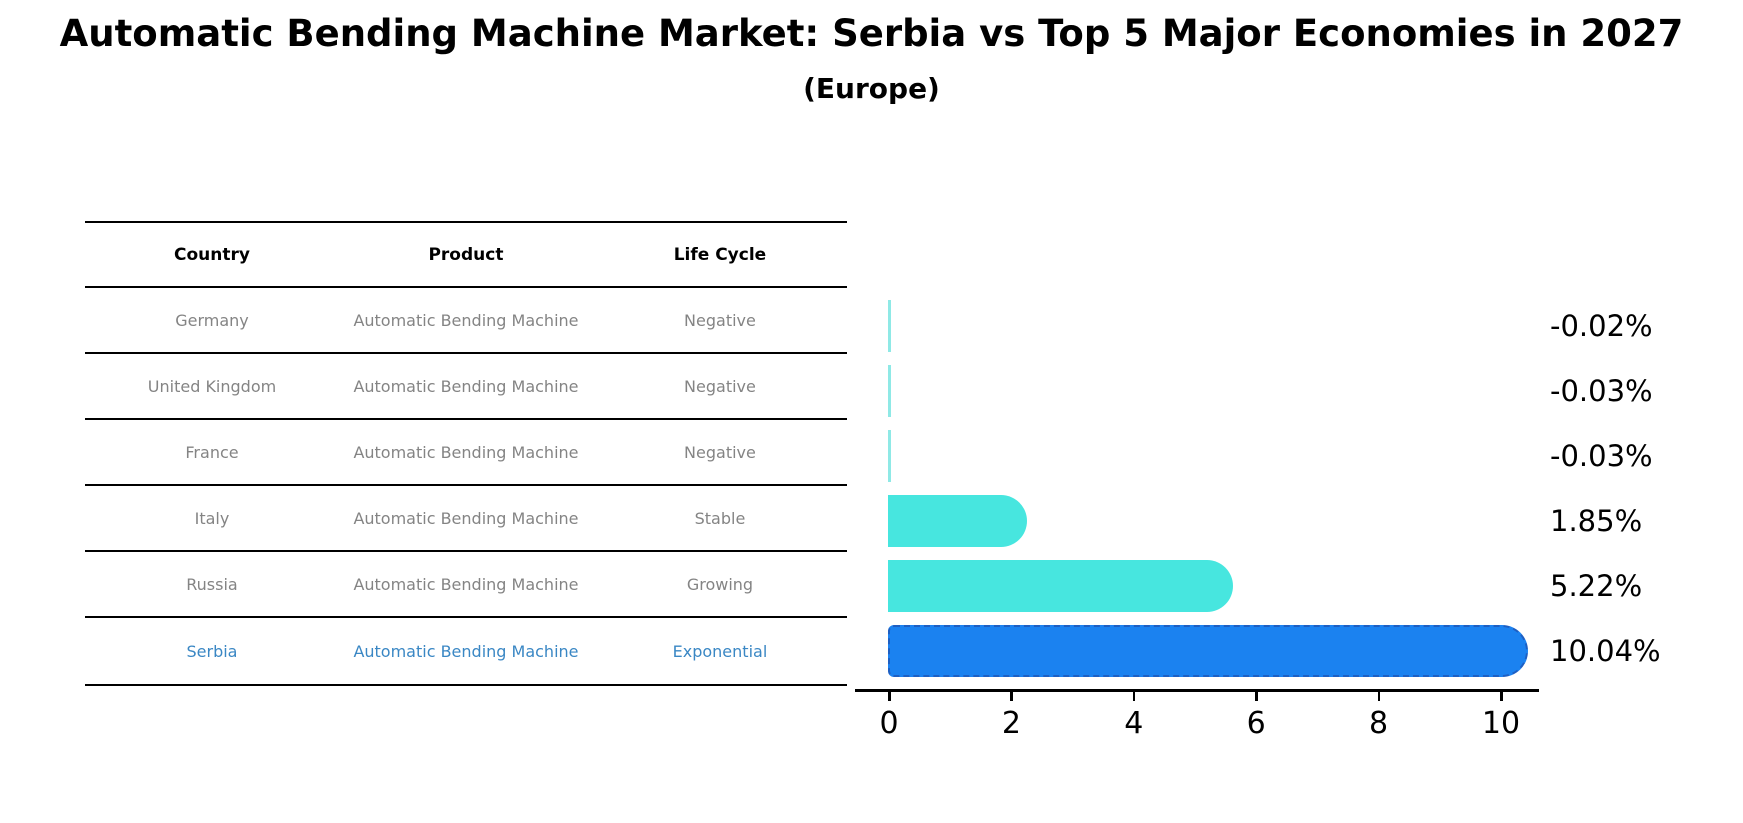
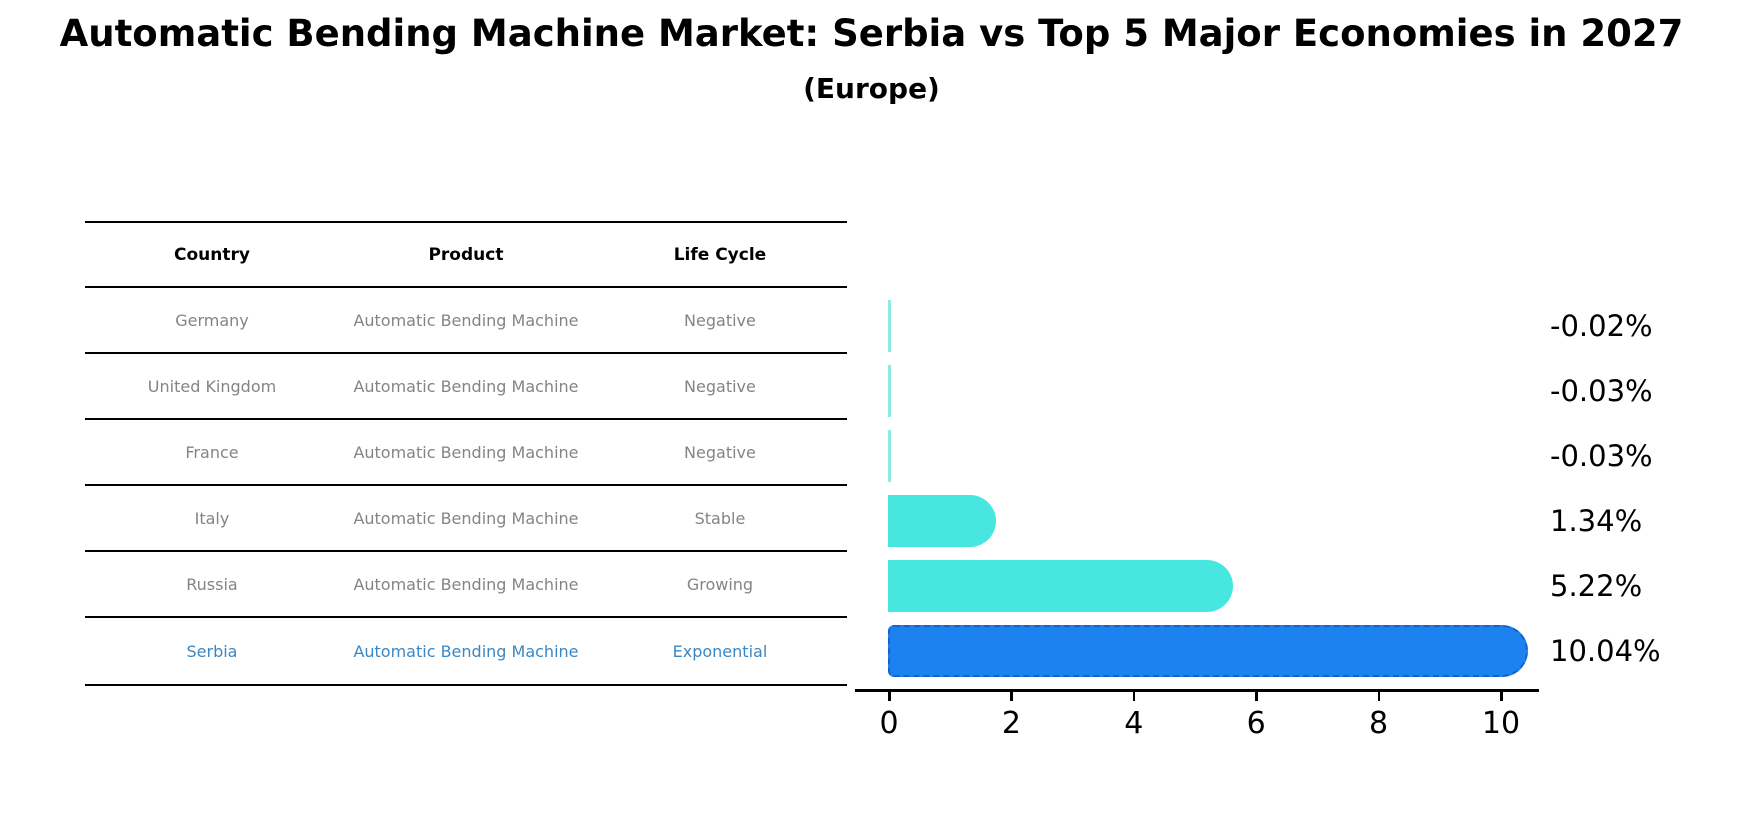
Italy: 1.85% -> 1.34%
